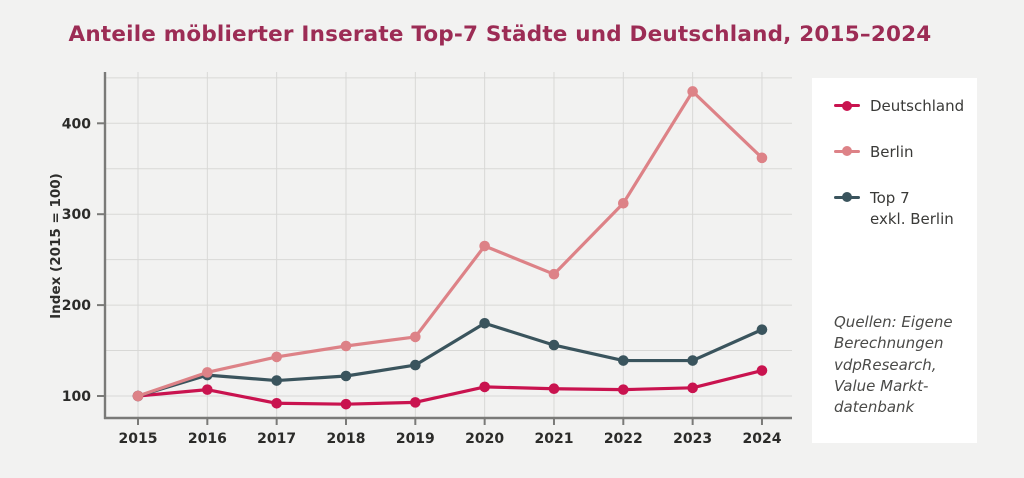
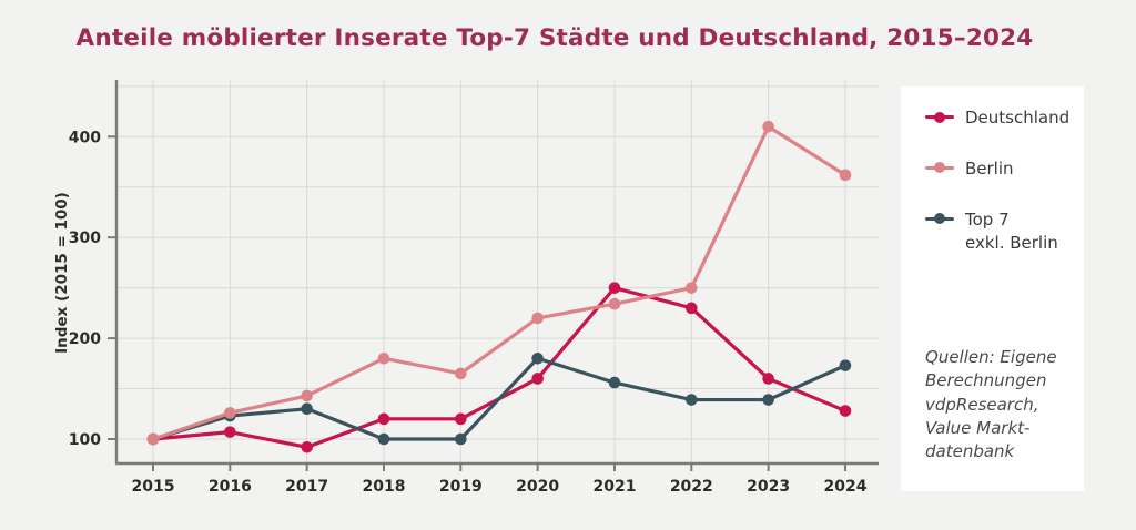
Top 7 exkl. Berlin/2017: 120 -> 130
Deutschland/2018: 90 -> 120
Berlin/2018: 160 -> 180
Top 7 exkl. Berlin/2018: 120 -> 100
Deutschland/2019: 90 -> 120
Top 7 exkl. Berlin/2019: 130 -> 100
Deutschland/2020: 110 -> 160
Berlin/2020: 260 -> 220
Deutschland/2021: 110 -> 250
Deutschland/2022: 110 -> 230
Berlin/2022: 310 -> 250
Deutschland/2023: 110 -> 160
Berlin/2023: 440 -> 410
